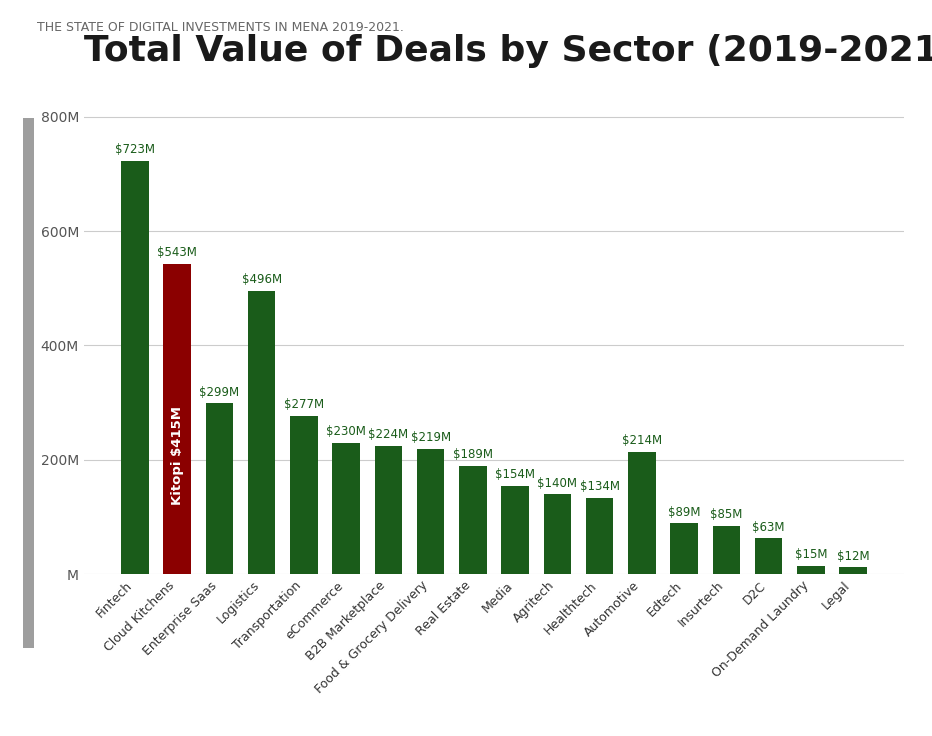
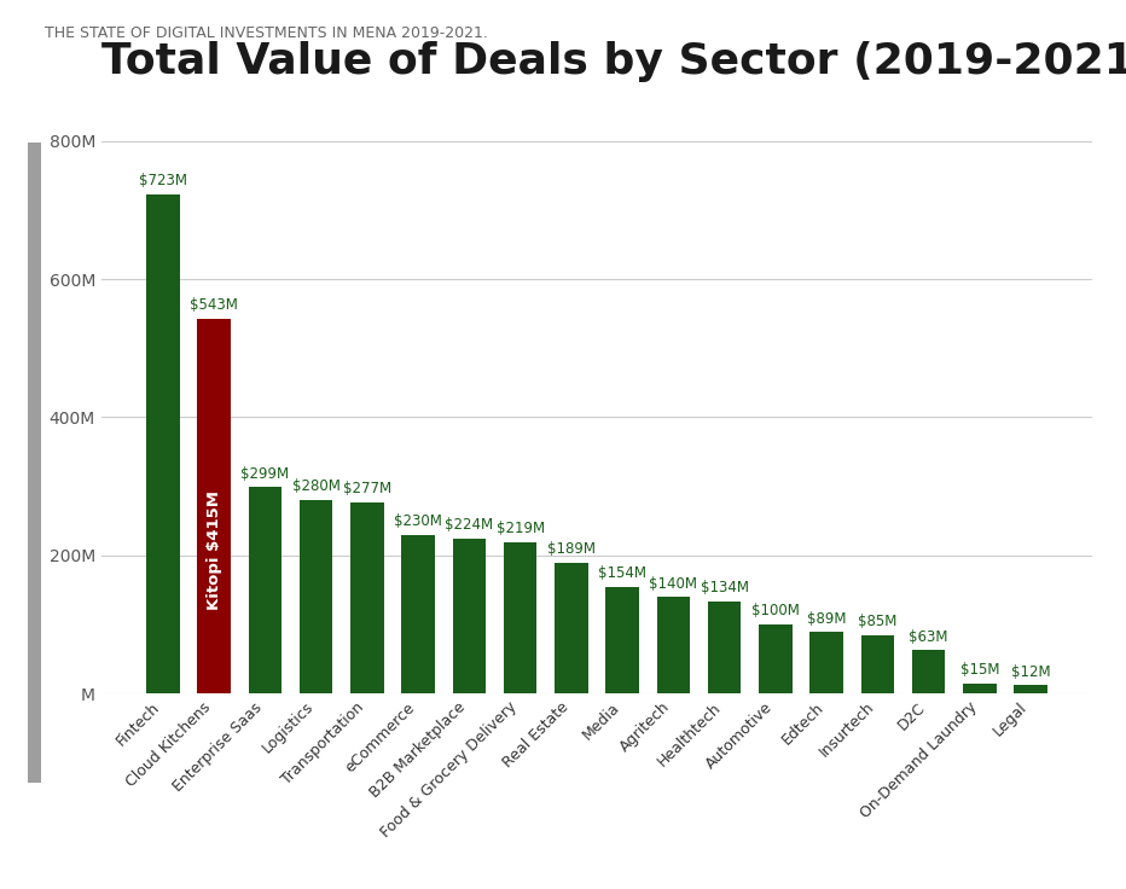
Logistics: $496M -> $280M
Automotive: $214M -> $100M
